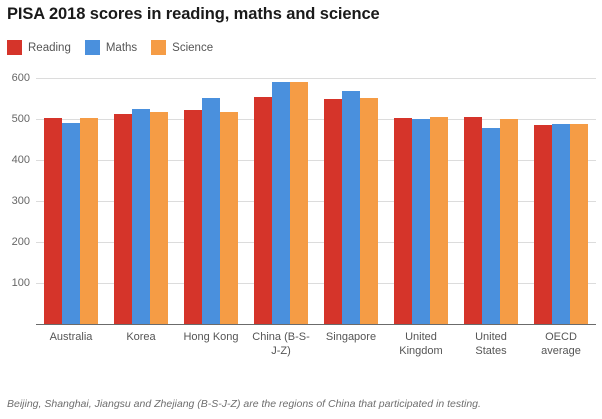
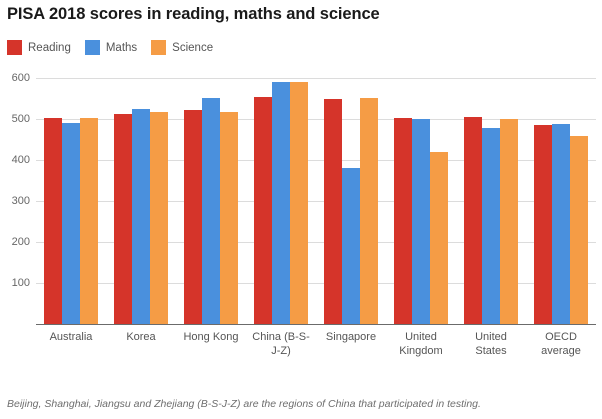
Maths/Singapore: 570 -> 380
Science/United Kingdom: 500 -> 420
Science/OECD average: 490 -> 460
